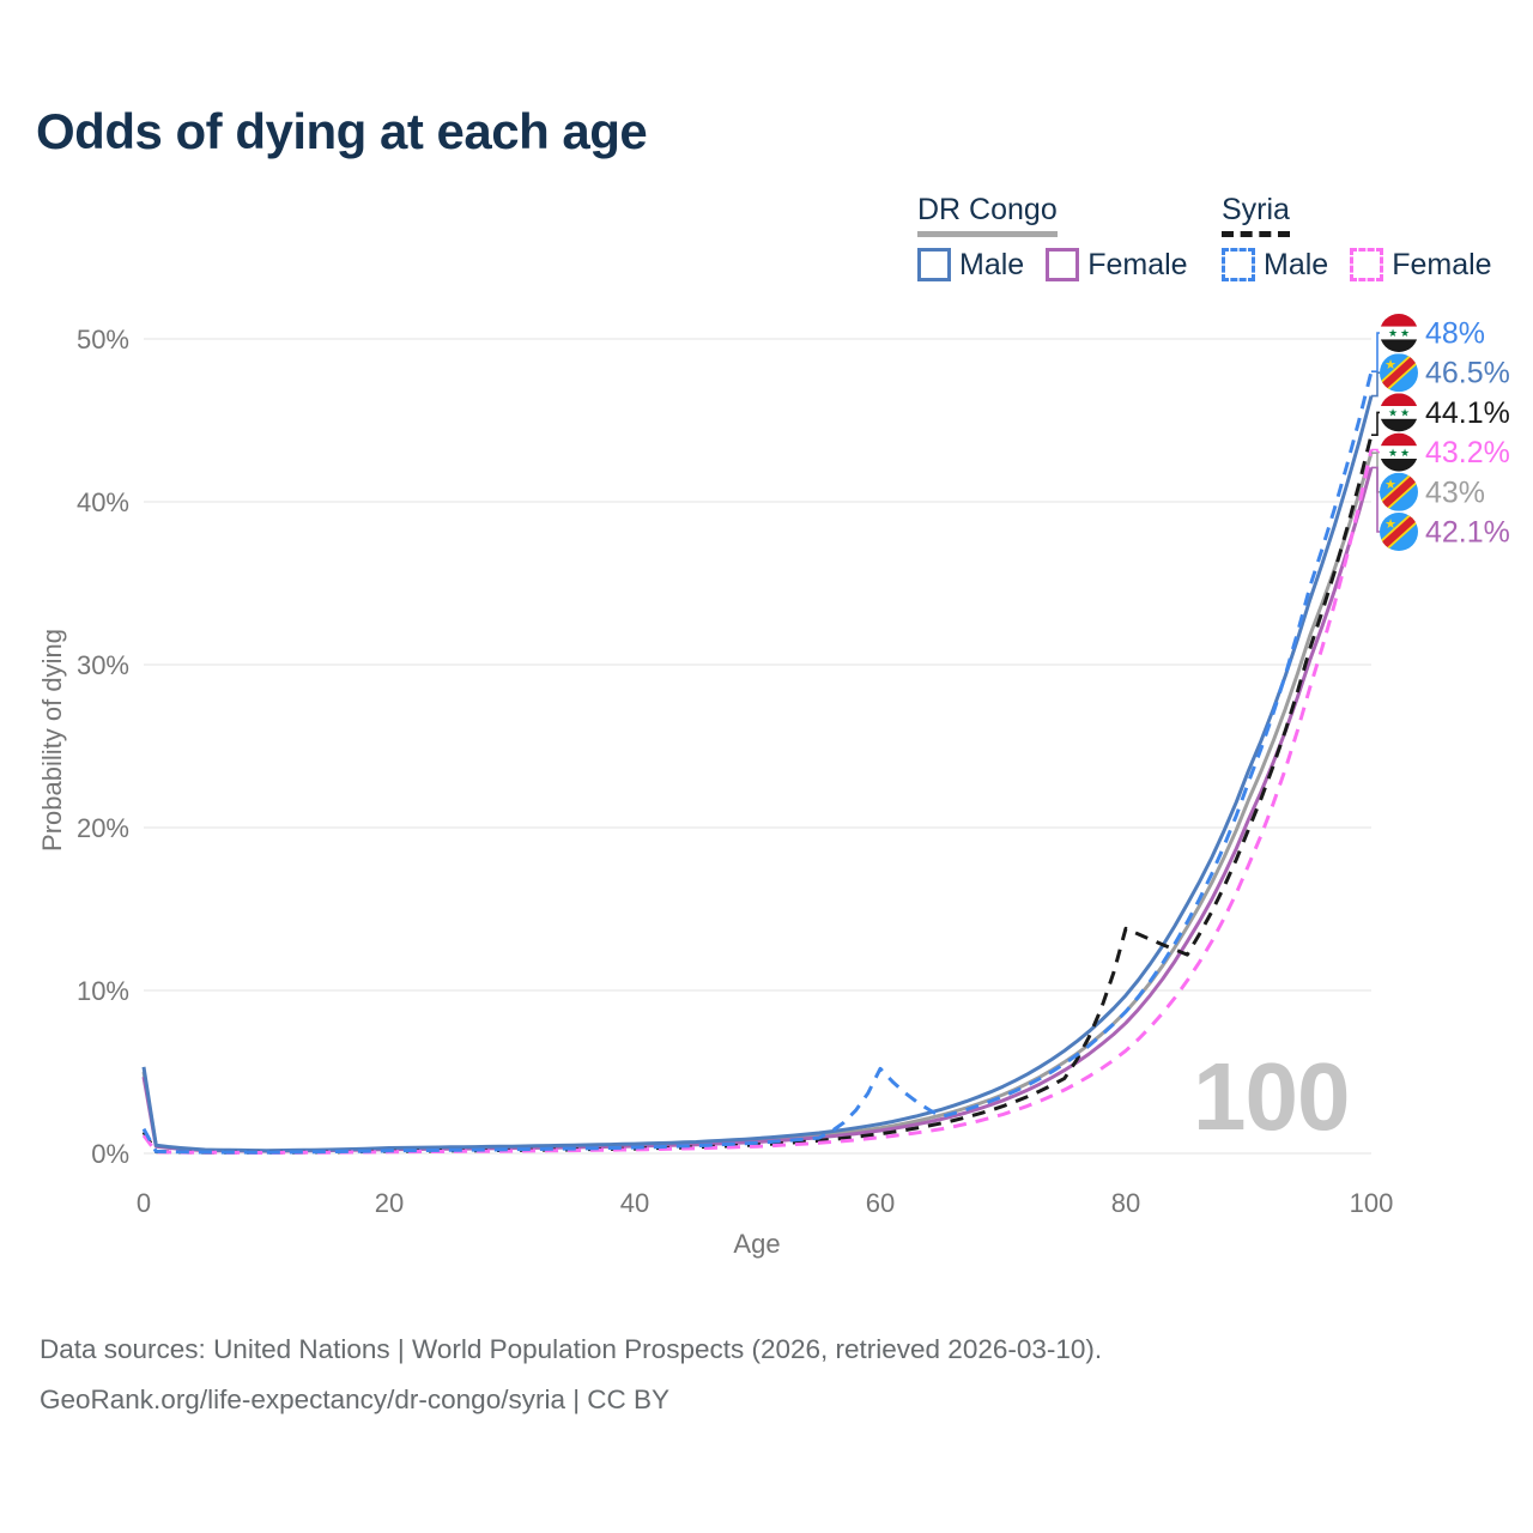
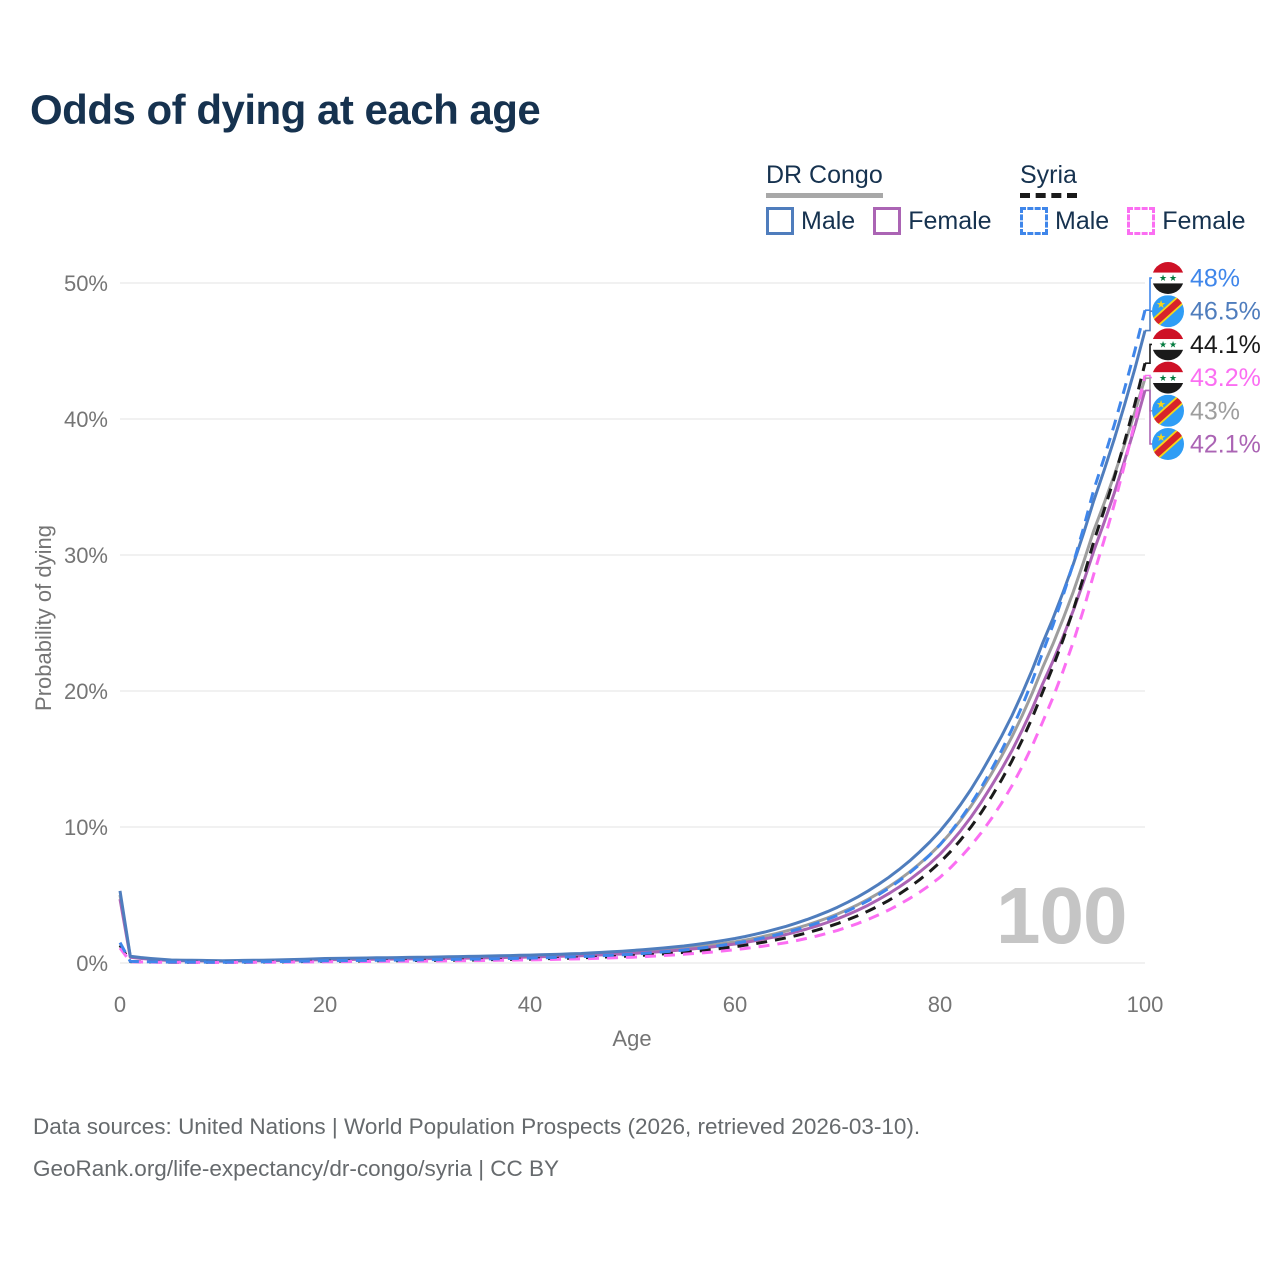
Syria Male/60: 5.2% -> 1.4%
Syria/80: 13.8% -> 7.4%
